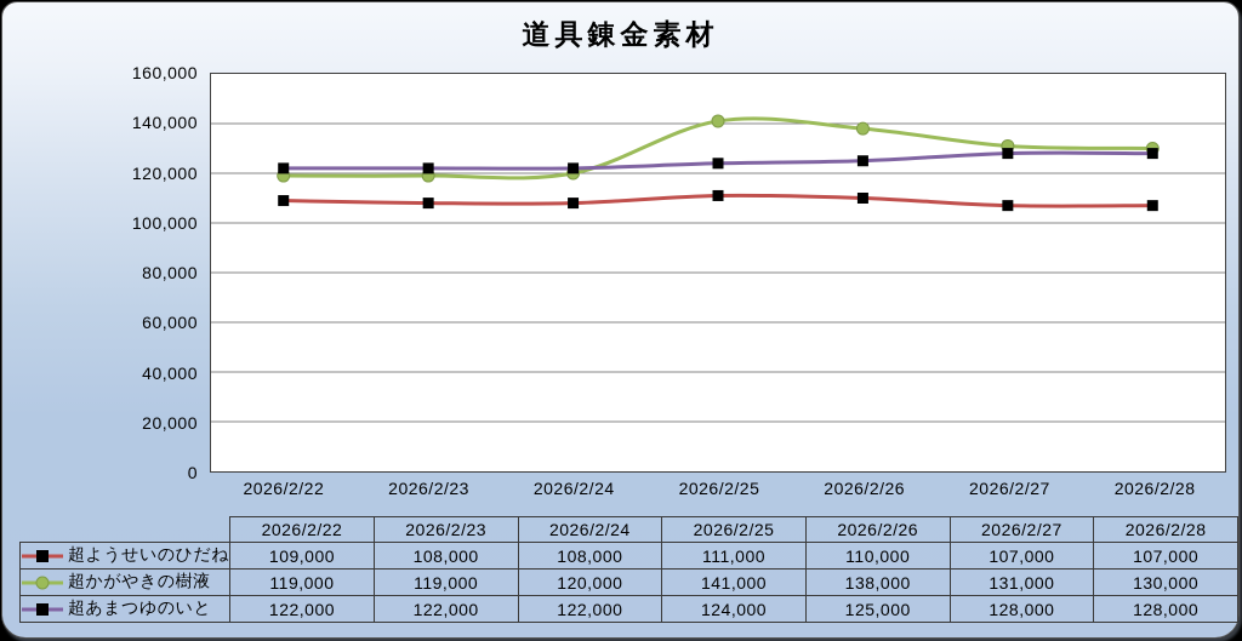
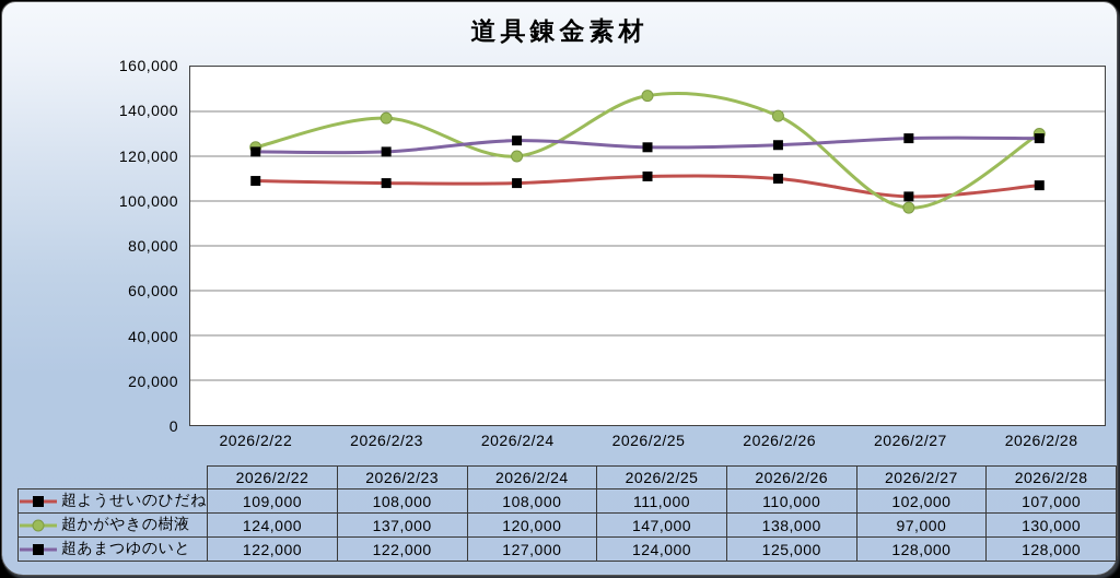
超かがやきの樹液/2026/2/22: 119,000 -> 124,000
超かがやきの樹液/2026/2/23: 119,000 -> 137,000
超あまつゆのいと/2026/2/24: 122,000 -> 127,000
超かがやきの樹液/2026/2/25: 141,000 -> 147,000
超ようせいのひだね/2026/2/27: 107,000 -> 102,000
超かがやきの樹液/2026/2/27: 131,000 -> 97,000
